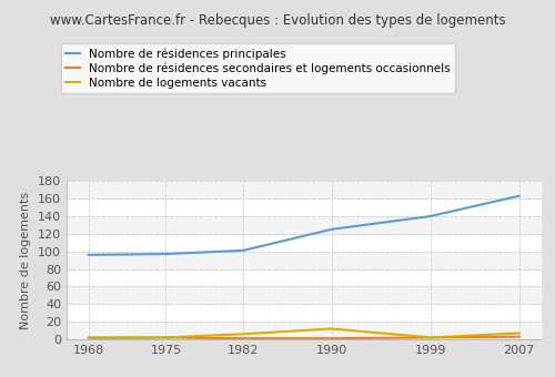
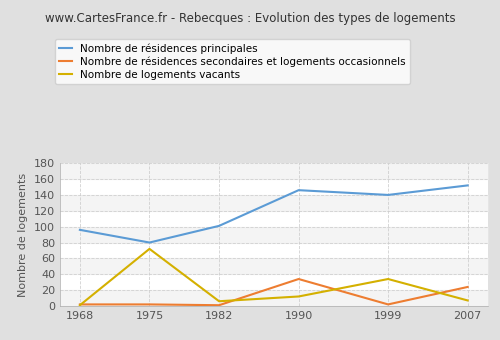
Nombre de résidences principales/1975: 97 -> 80
Nombre de logements vacants/1975: 2 -> 72
Nombre de résidences principales/1990: 125 -> 146
Nombre de résidences secondaires et logements occasionnels/1990: 1 -> 34
Nombre de logements vacants/1999: 2 -> 34
Nombre de résidences principales/2007: 163 -> 152
Nombre de résidences secondaires et logements occasionnels/2007: 3 -> 24
